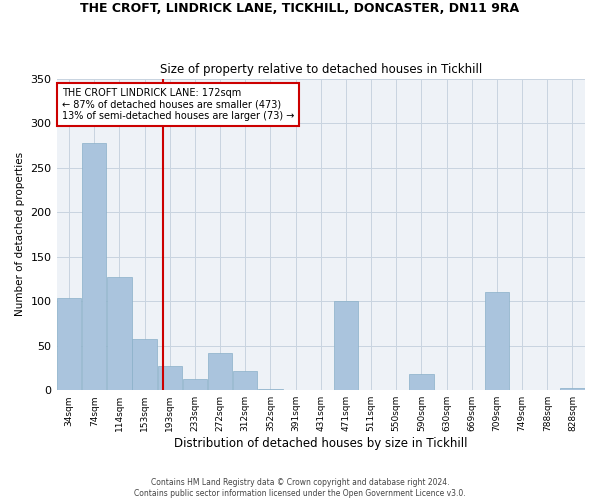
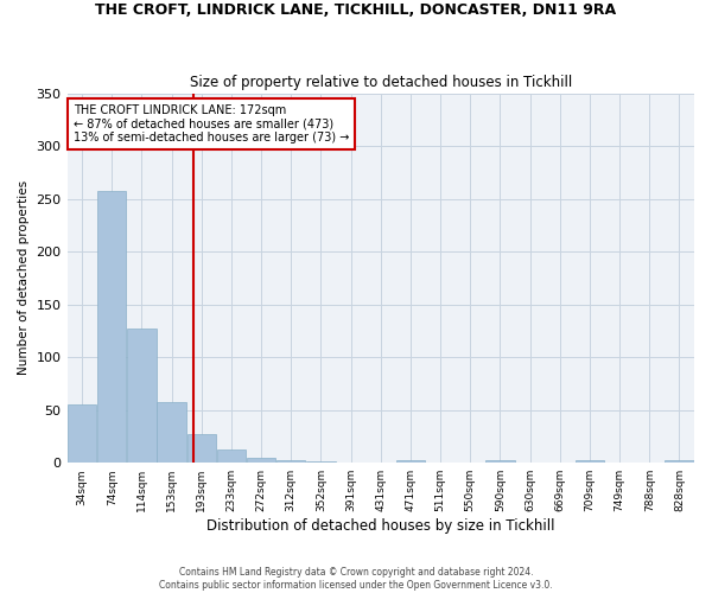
34sqm: 104 -> 55
74sqm: 278 -> 257
272sqm: 42 -> 5
312sqm: 22 -> 2
471sqm: 100 -> 3
590sqm: 18 -> 2
709sqm: 110 -> 2
